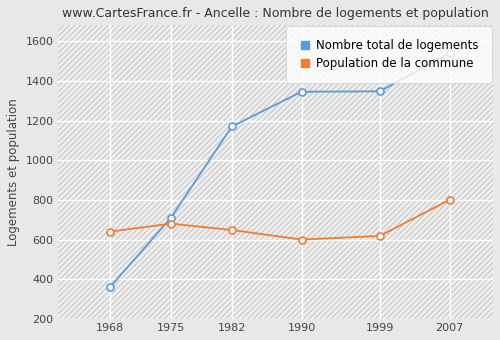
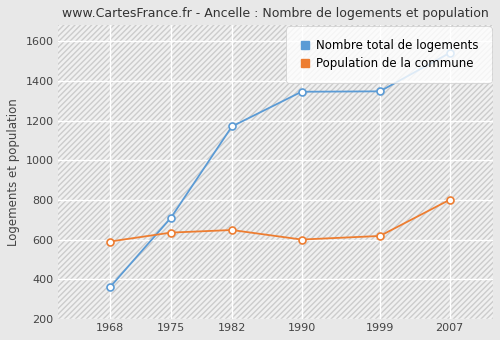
Population de la commune/1968: 640 -> 590
Population de la commune/1975: 680 -> 640
